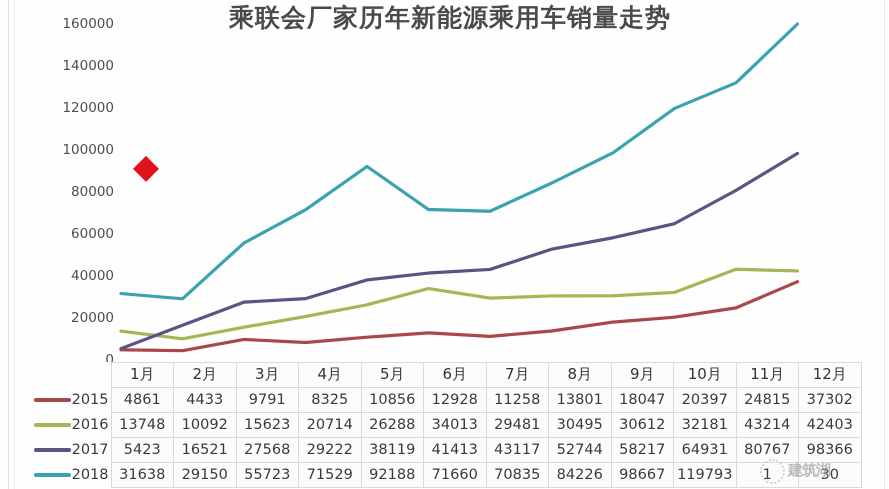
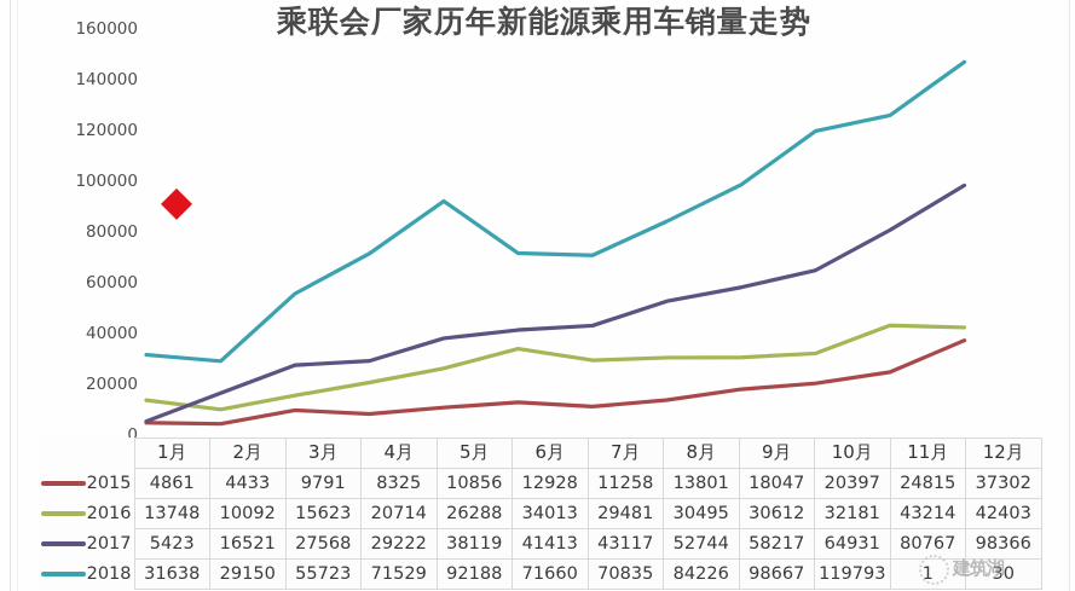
2018/11月: 132000 -> 126000
2018/12月: 160000 -> 147000
